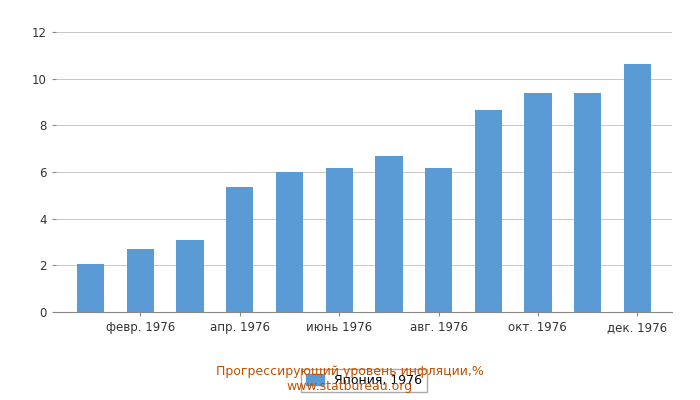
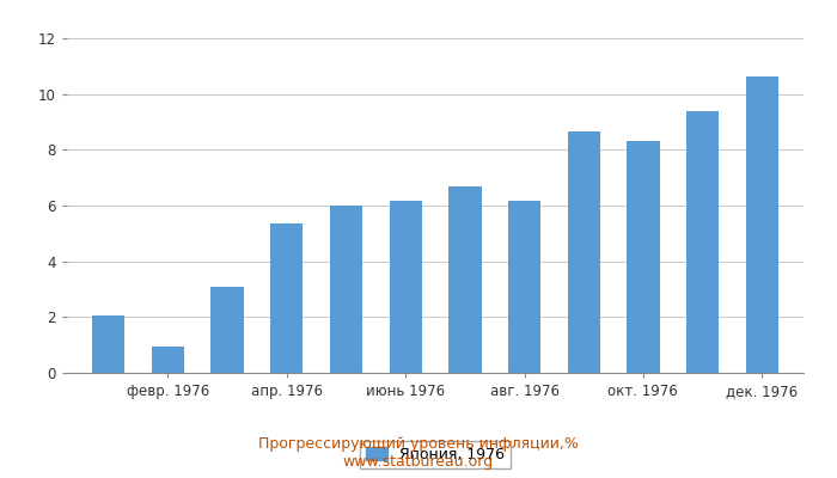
февр. 1976: 2.72 -> 0.95
окт. 1976: 9.38 -> 8.30
